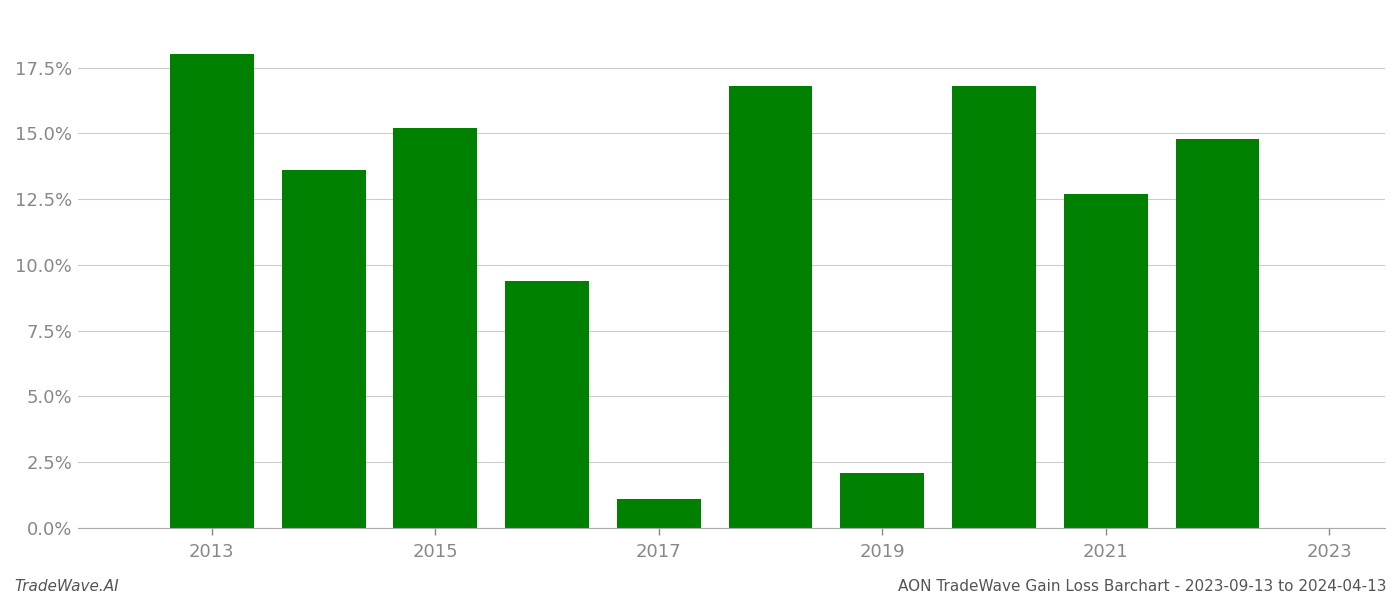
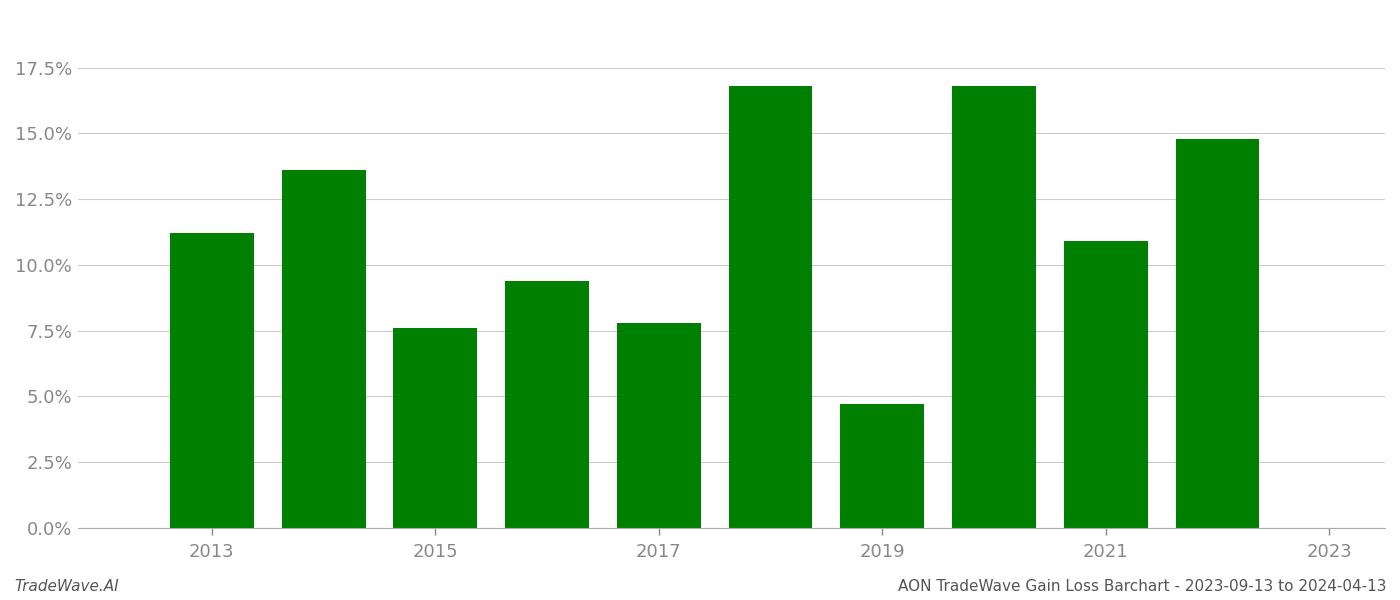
2013: 18.0% -> 11.2%
2015: 15.2% -> 7.6%
2017: 1.1% -> 7.8%
2019: 2.1% -> 4.7%
2021: 12.7% -> 10.9%
